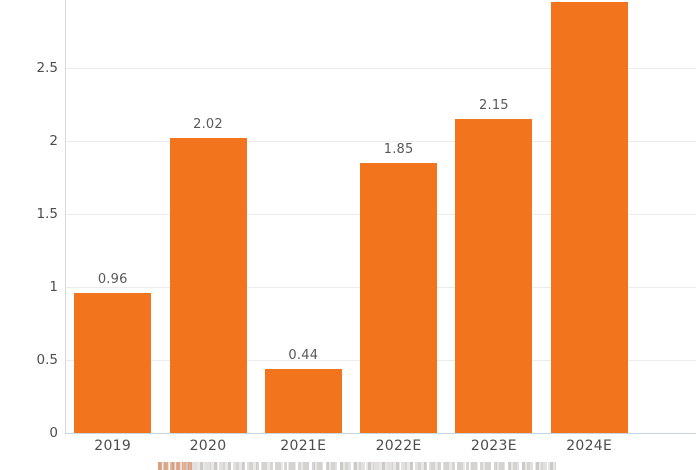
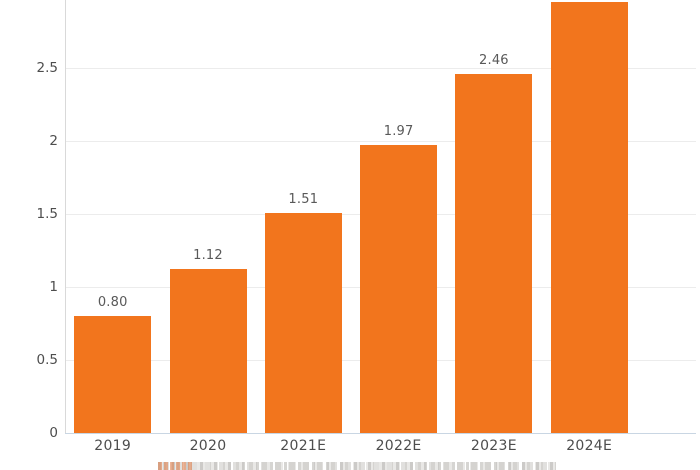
2019: 0.96 -> 0.80
2020: 2.02 -> 1.12
2021E: 0.44 -> 1.51
2022E: 1.85 -> 1.97
2023E: 2.15 -> 2.46
